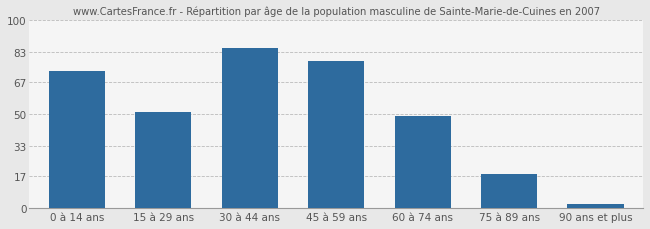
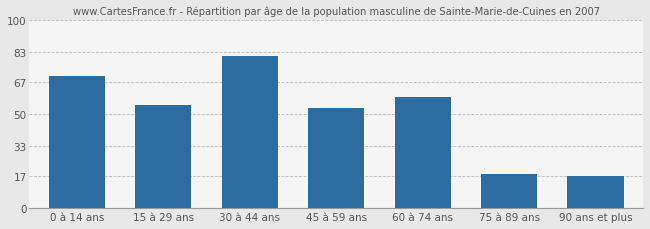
0 à 14 ans: 73 -> 70
15 à 29 ans: 51 -> 55
30 à 44 ans: 85 -> 81
45 à 59 ans: 78 -> 53
60 à 74 ans: 49 -> 59
90 ans et plus: 2 -> 17
